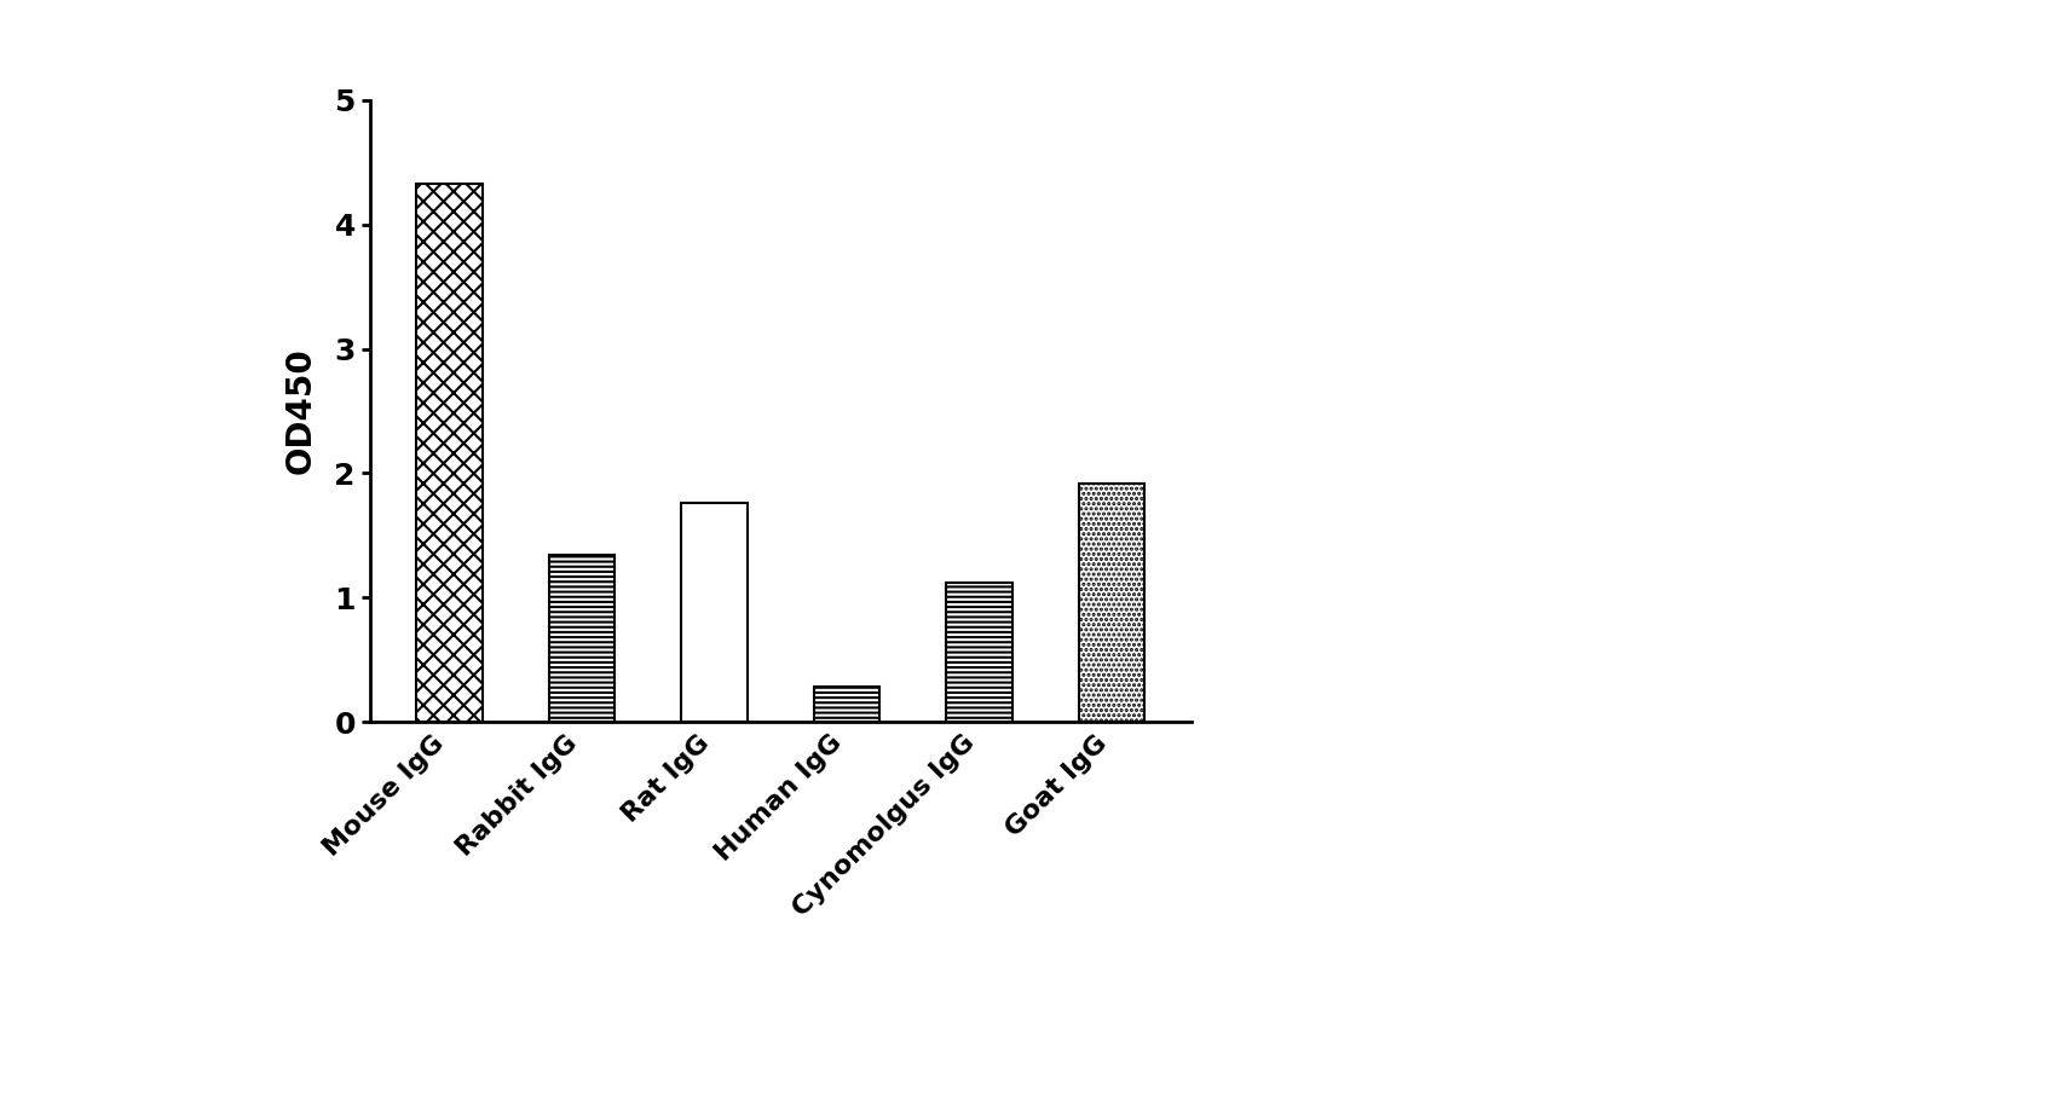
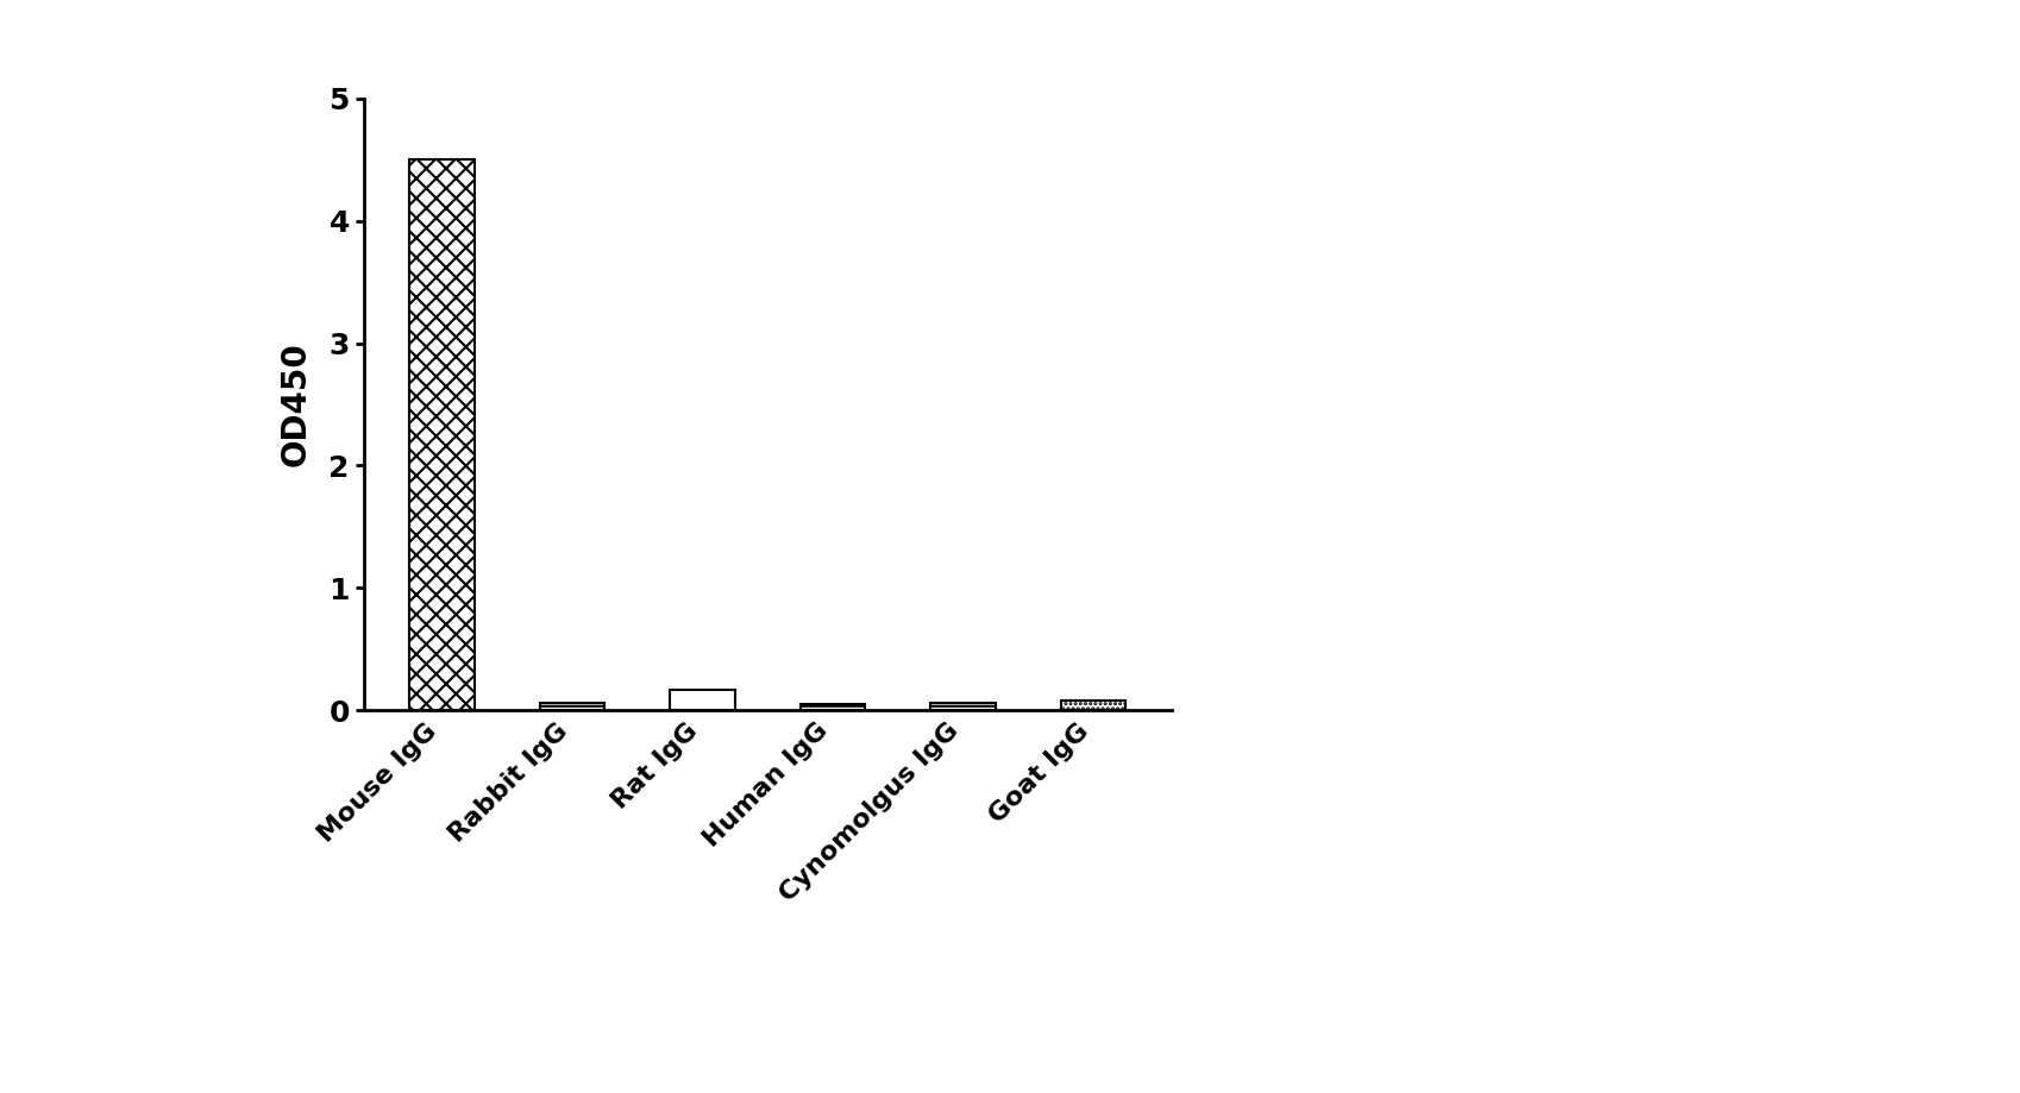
Mouse IgG: 4.33 -> 4.50
Rabbit IgG: 1.34 -> 0.06
Rat IgG: 1.76 -> 0.17
Human IgG: 0.29 -> 0.05
Cynomolgus IgG: 1.12 -> 0.06
Goat IgG: 1.92 -> 0.08
